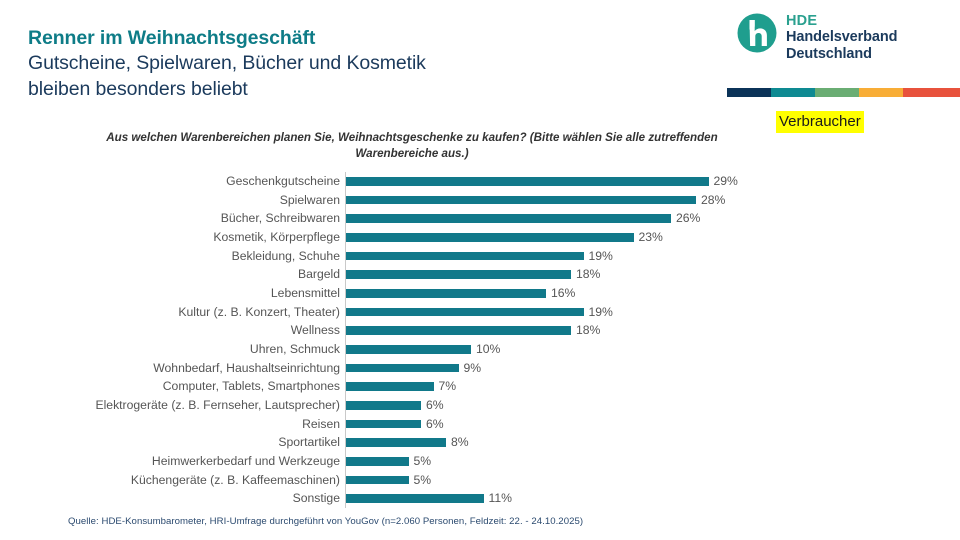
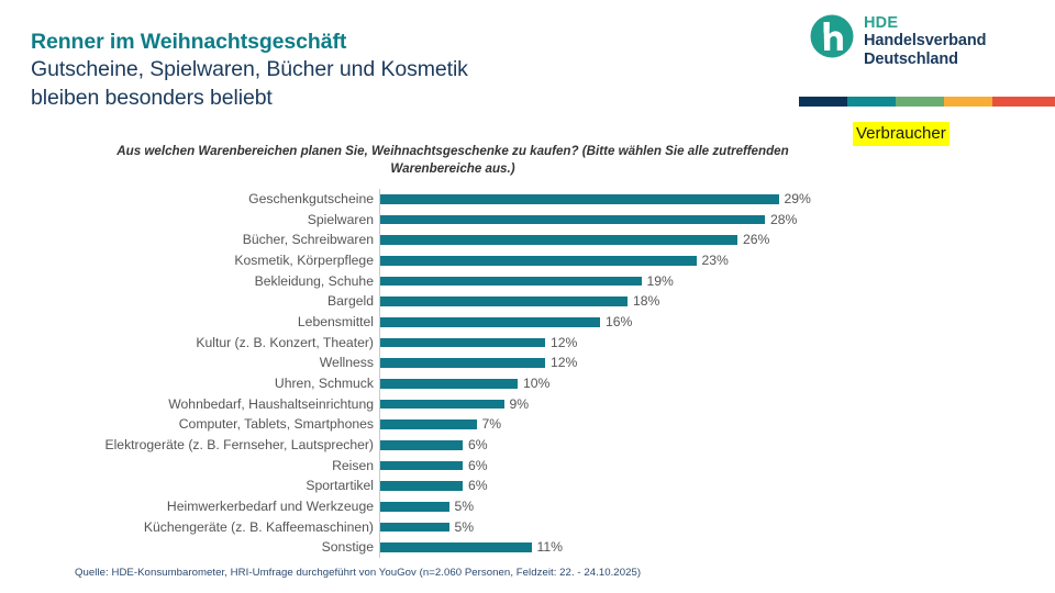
Kultur (z. B. Konzert, Theater): 19% -> 12%
Wellness: 18% -> 12%
Sportartikel: 8% -> 6%
